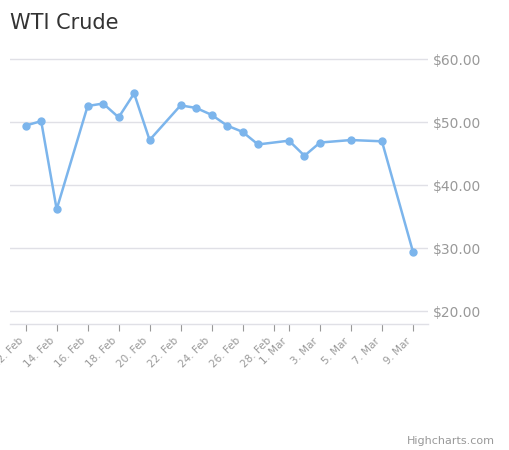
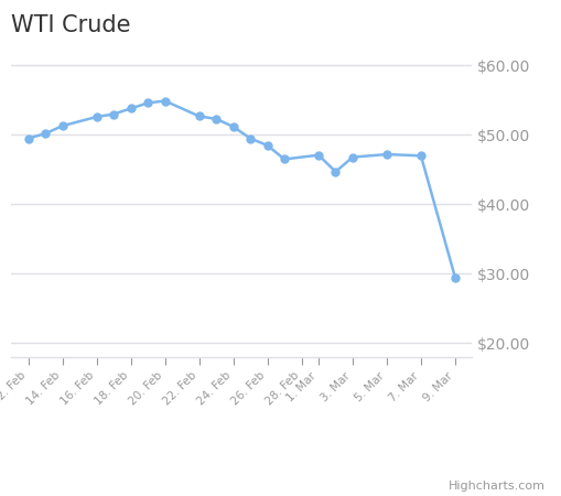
14. Feb: $36.2 -> $51.3
18. Feb: $50.8 -> $53.8
20. Feb: $47.2 -> $54.9
